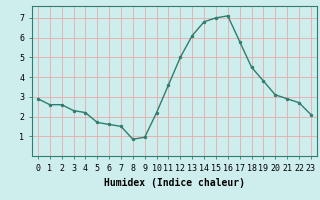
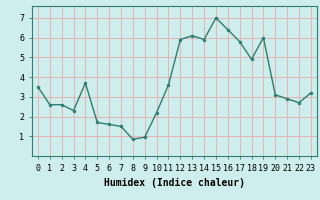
0: 2.9 -> 3.5
4: 2.2 -> 3.7
12: 5.0 -> 5.9
14: 6.8 -> 5.9
16: 7.1 -> 6.4
18: 4.5 -> 4.9
19: 3.8 -> 6.0
23: 2.1 -> 3.2
